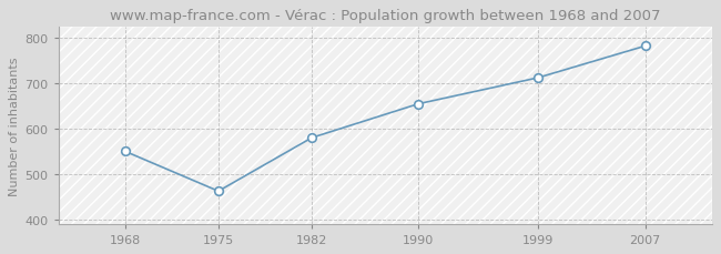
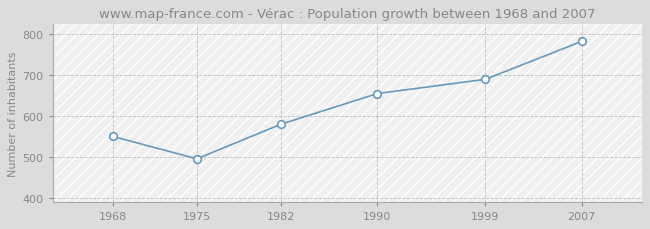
1975: 462 -> 495
1999: 713 -> 690
